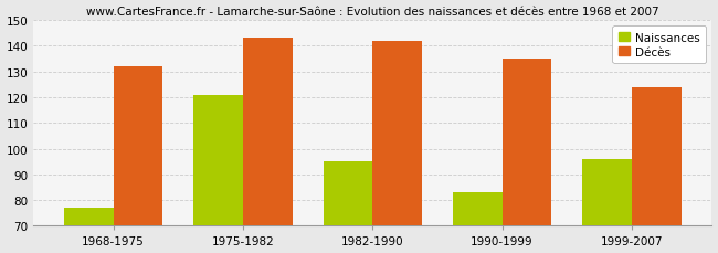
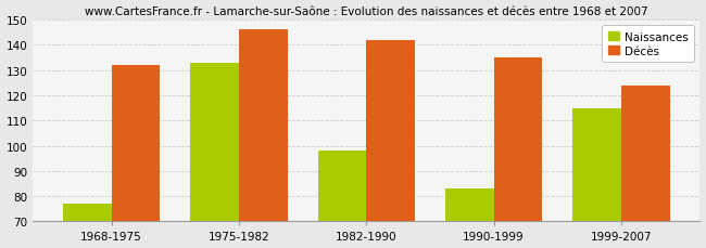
Naissances/1975-1982: 121 -> 133
Décès/1975-1982: 143 -> 146
Naissances/1982-1990: 95 -> 98
Naissances/1999-2007: 96 -> 115
